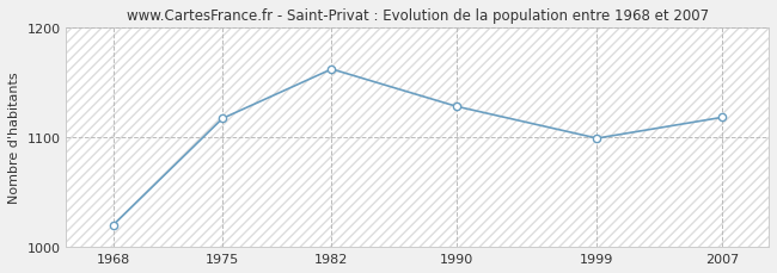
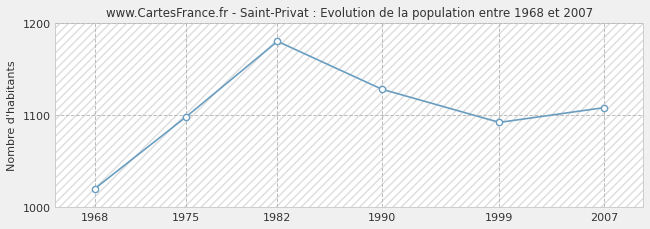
1975: 1117 -> 1098
1982: 1162 -> 1180
1999: 1099 -> 1092
2007: 1118 -> 1108
